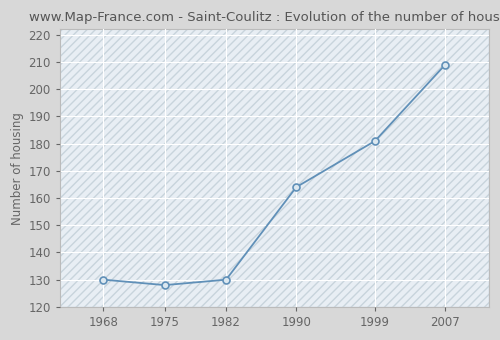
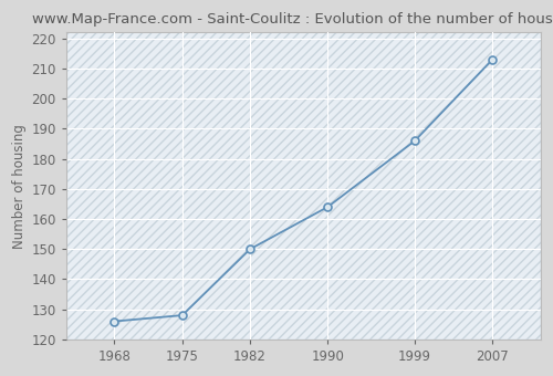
1968: 130 -> 126
1982: 130 -> 150
1999: 181 -> 186
2007: 209 -> 213
